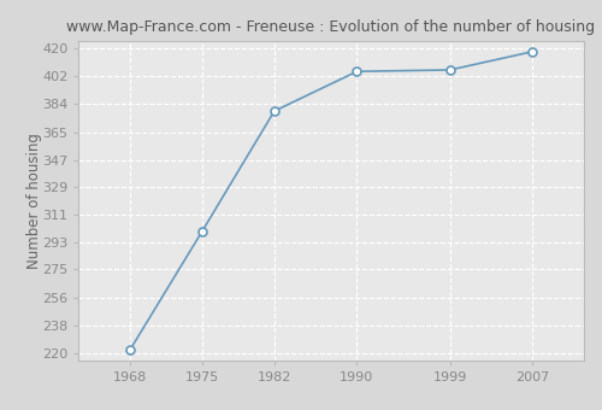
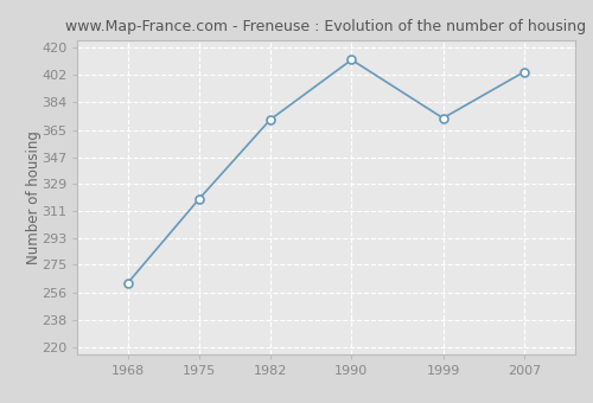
1968: 222 -> 263
1975: 300 -> 319
1982: 379 -> 372
1990: 405 -> 412
1999: 406 -> 373
2007: 418 -> 404
